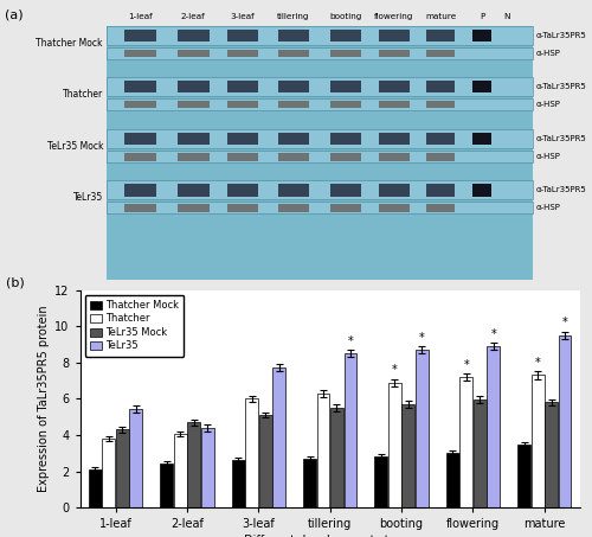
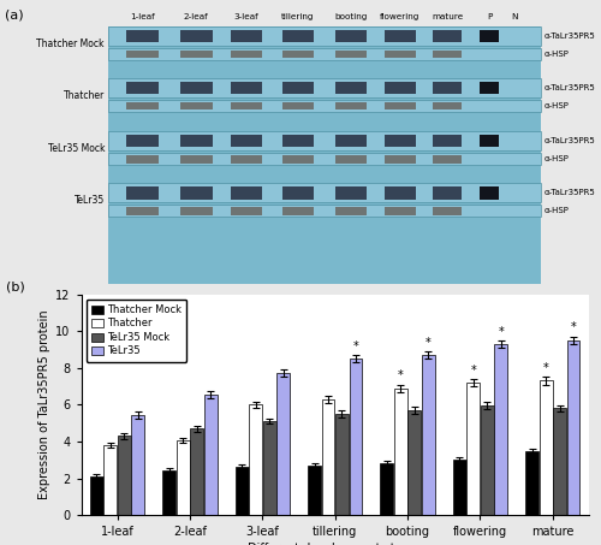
TeLr35/2-leaf: 4.4 -> 6.5
TeLr35/flowering: 8.9 -> 9.3
